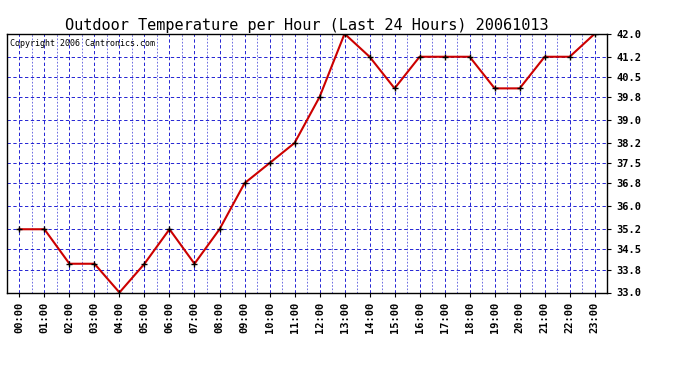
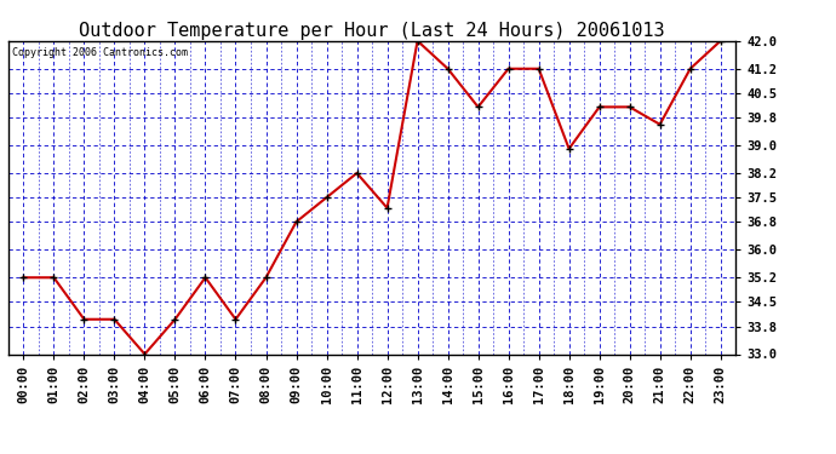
12:00: 39.8 -> 37.2
18:00: 41.2 -> 38.9
21:00: 41.2 -> 39.6
